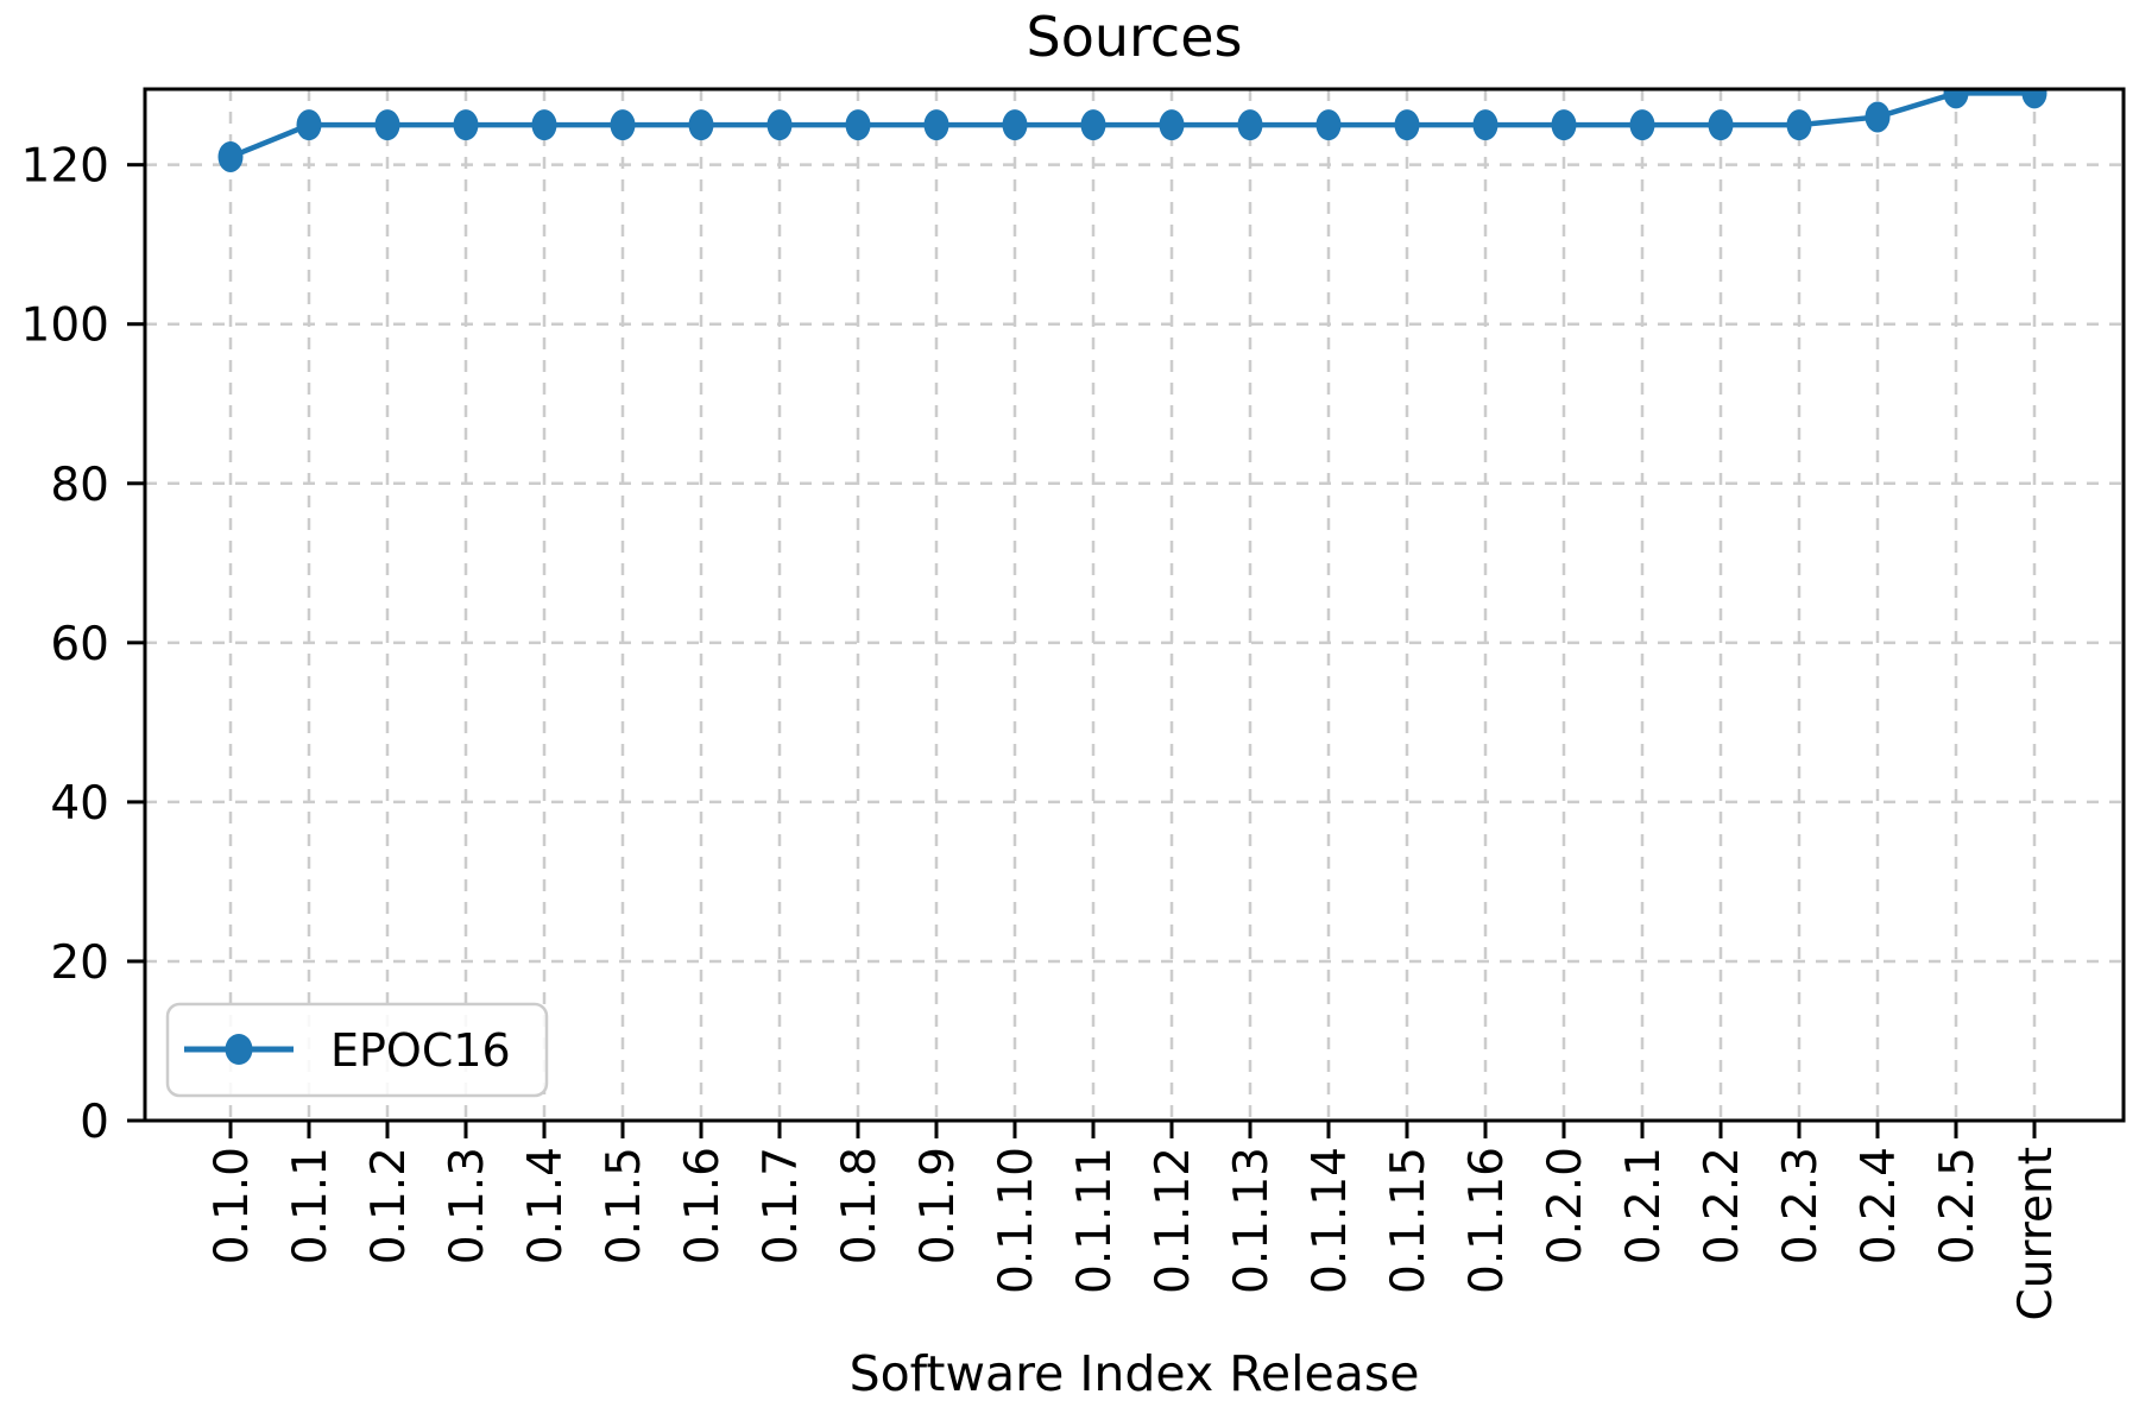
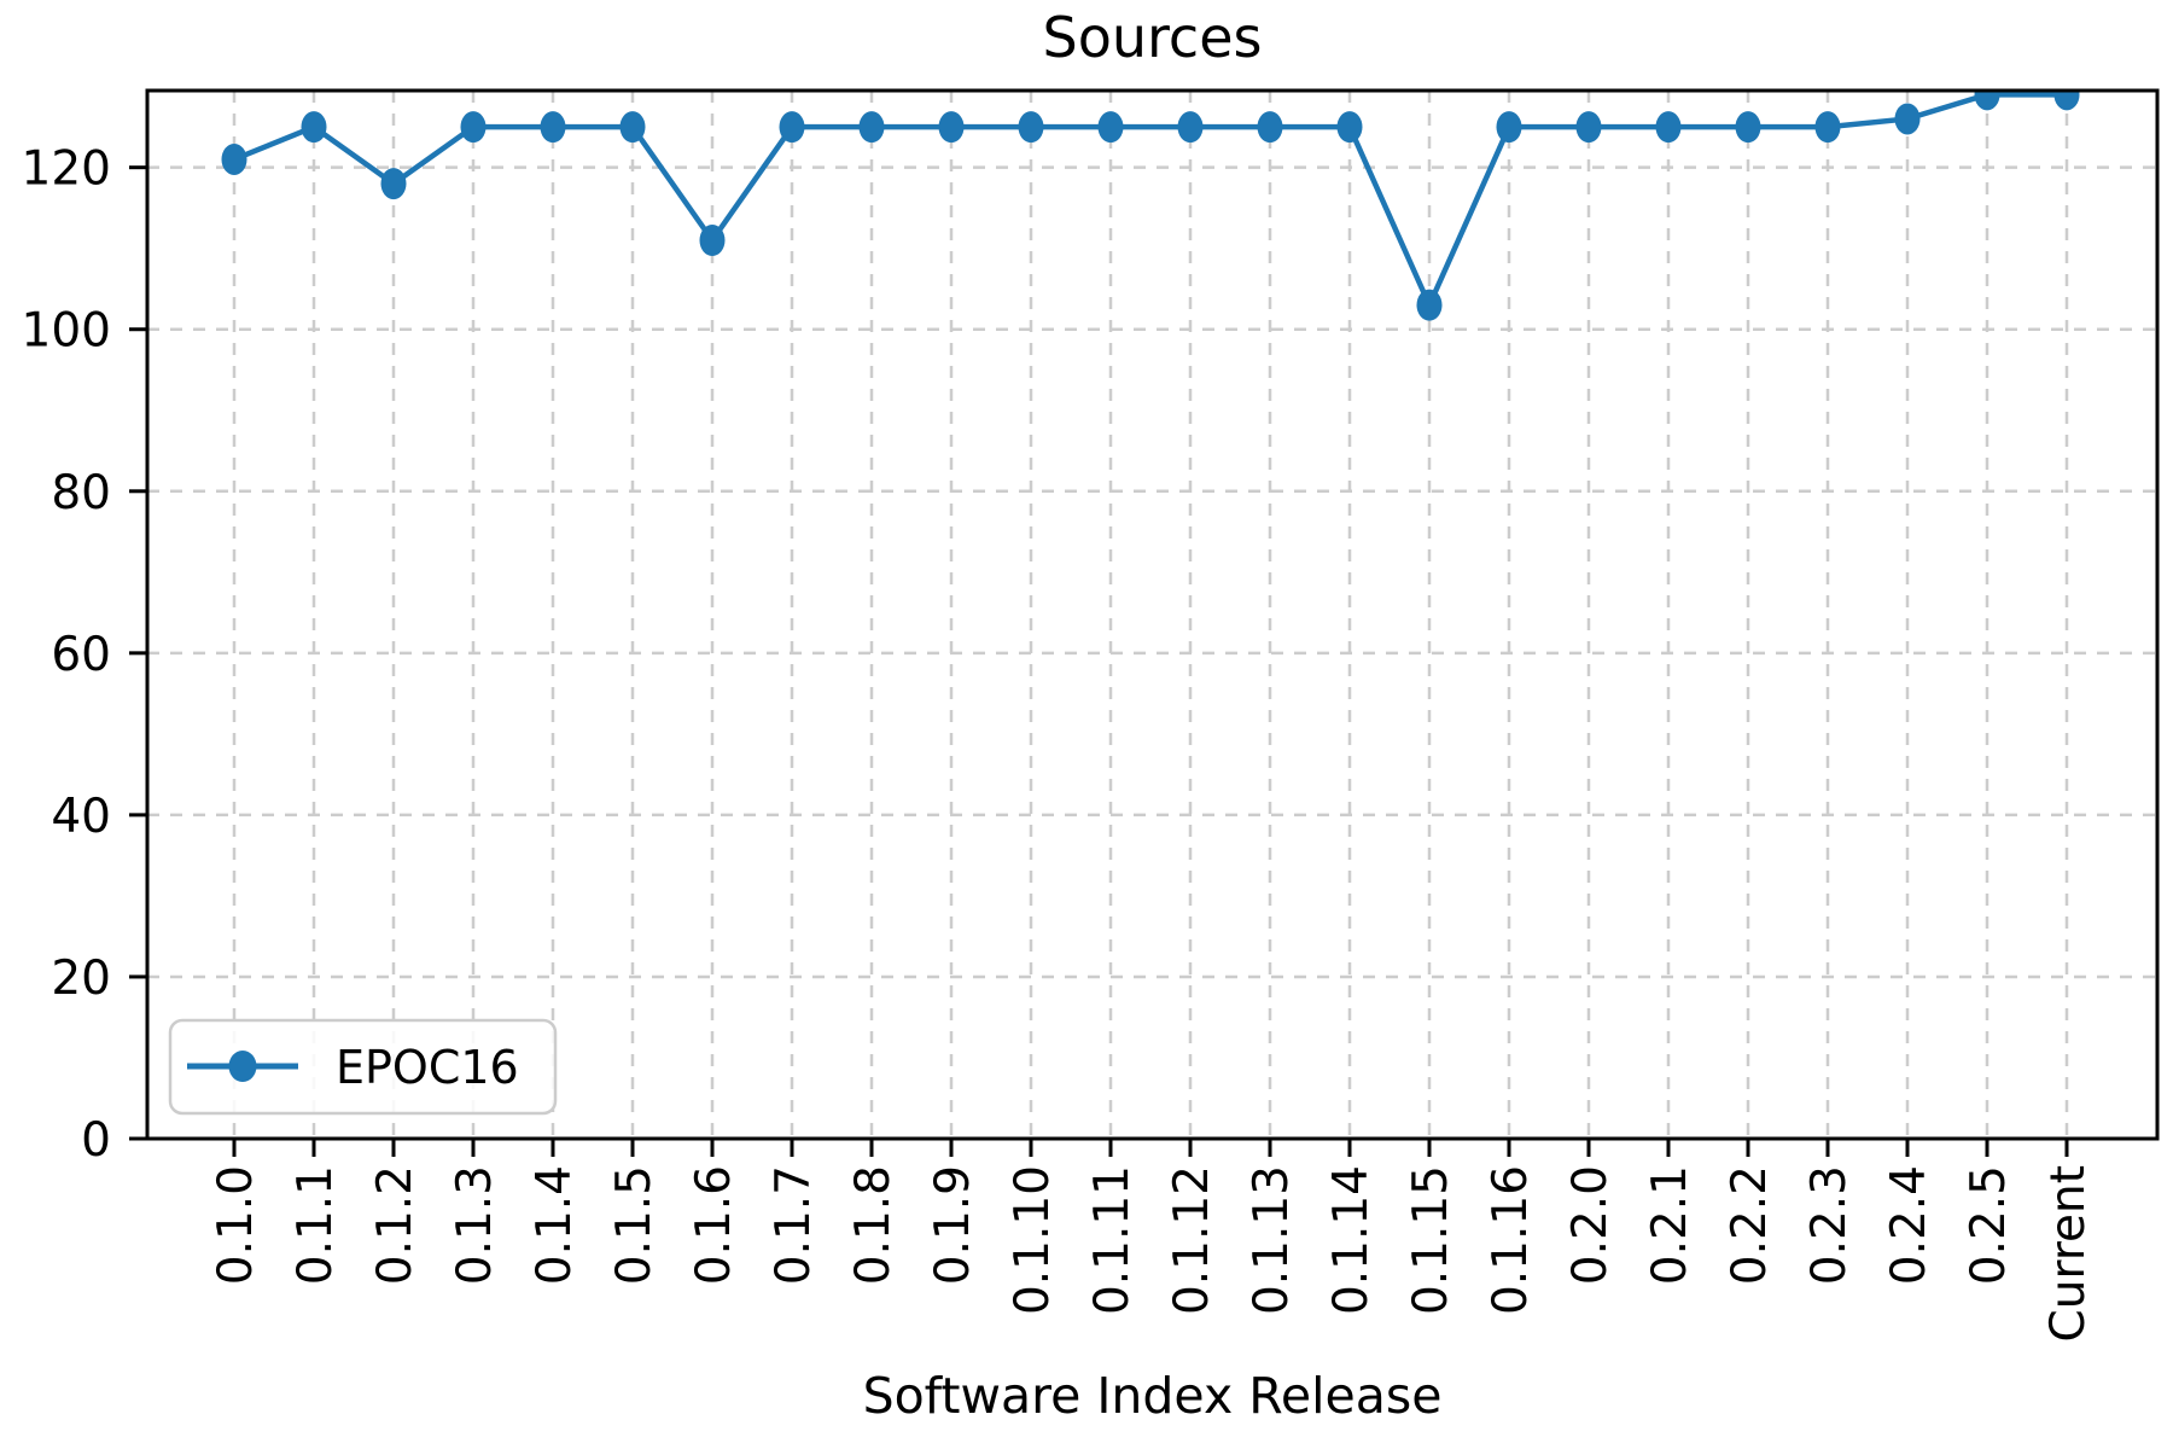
0.1.2: 125 -> 118
0.1.6: 125 -> 111
0.1.15: 125 -> 103
